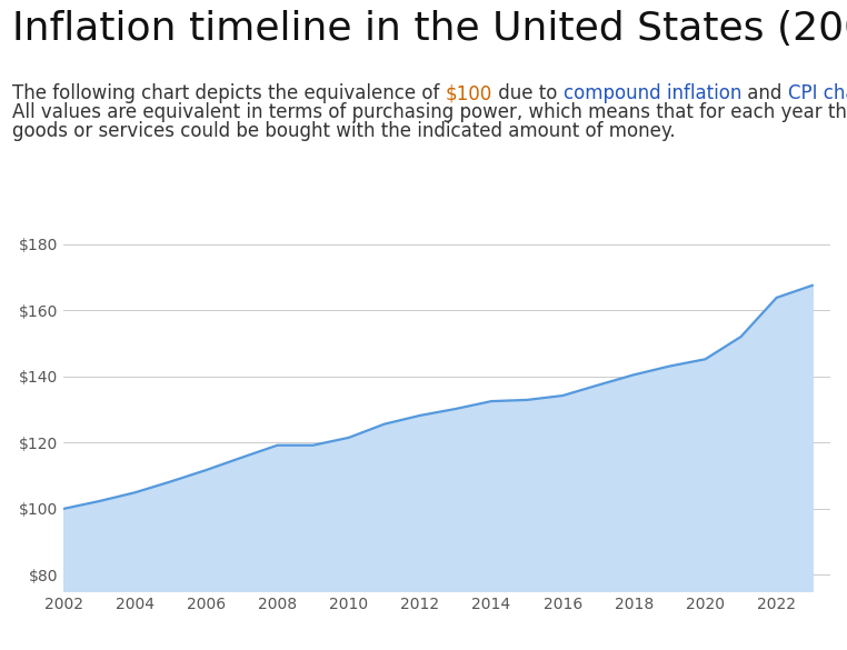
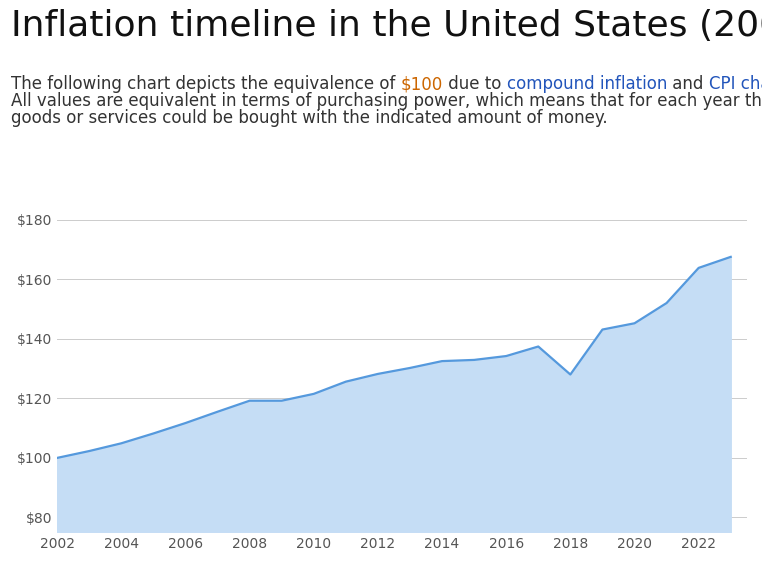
2018: $140.5 -> $128.0
